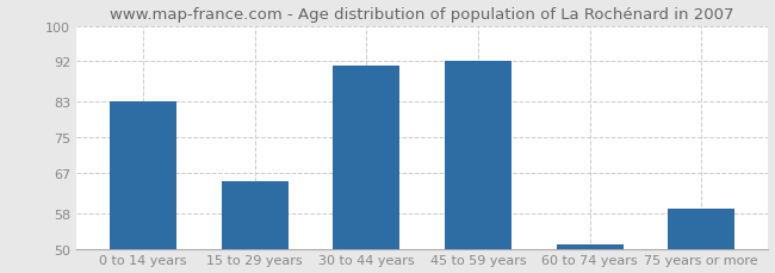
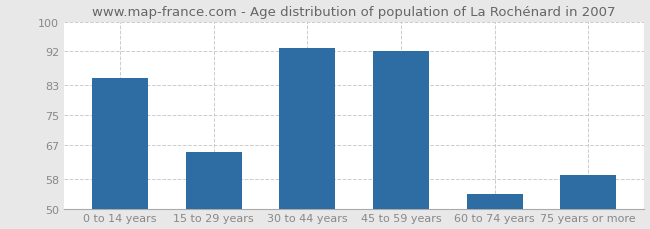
0 to 14 years: 83 -> 85
30 to 44 years: 91 -> 93
60 to 74 years: 51 -> 54
